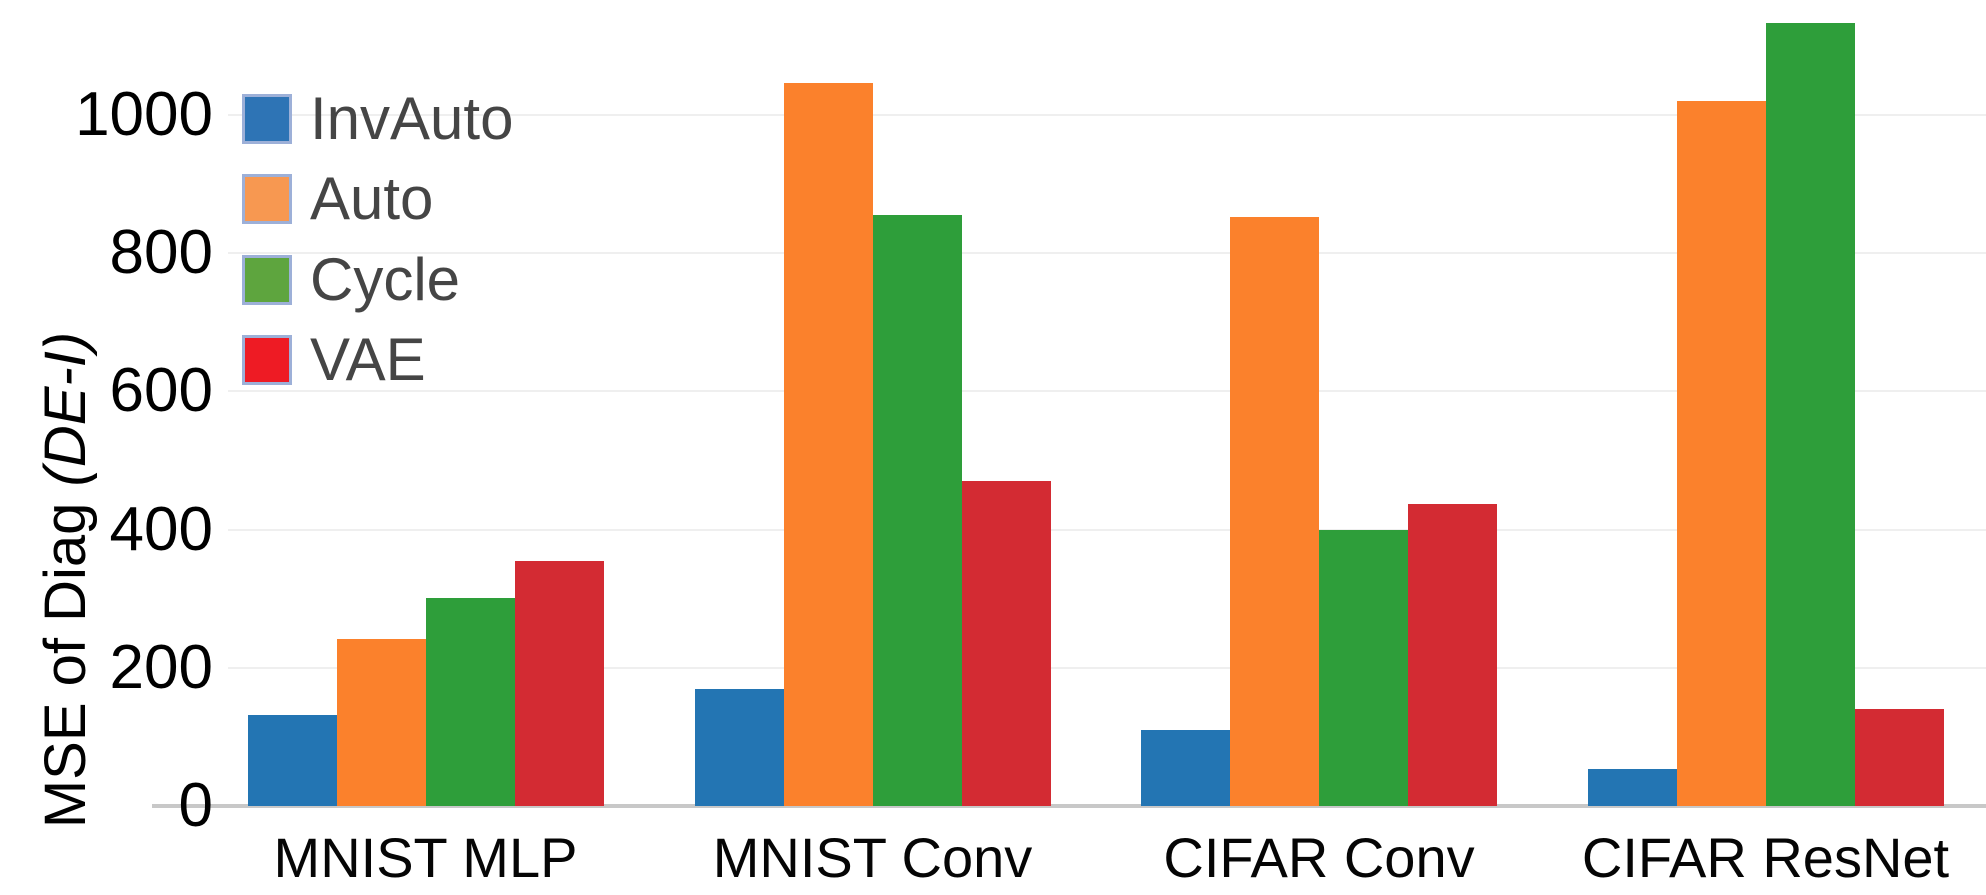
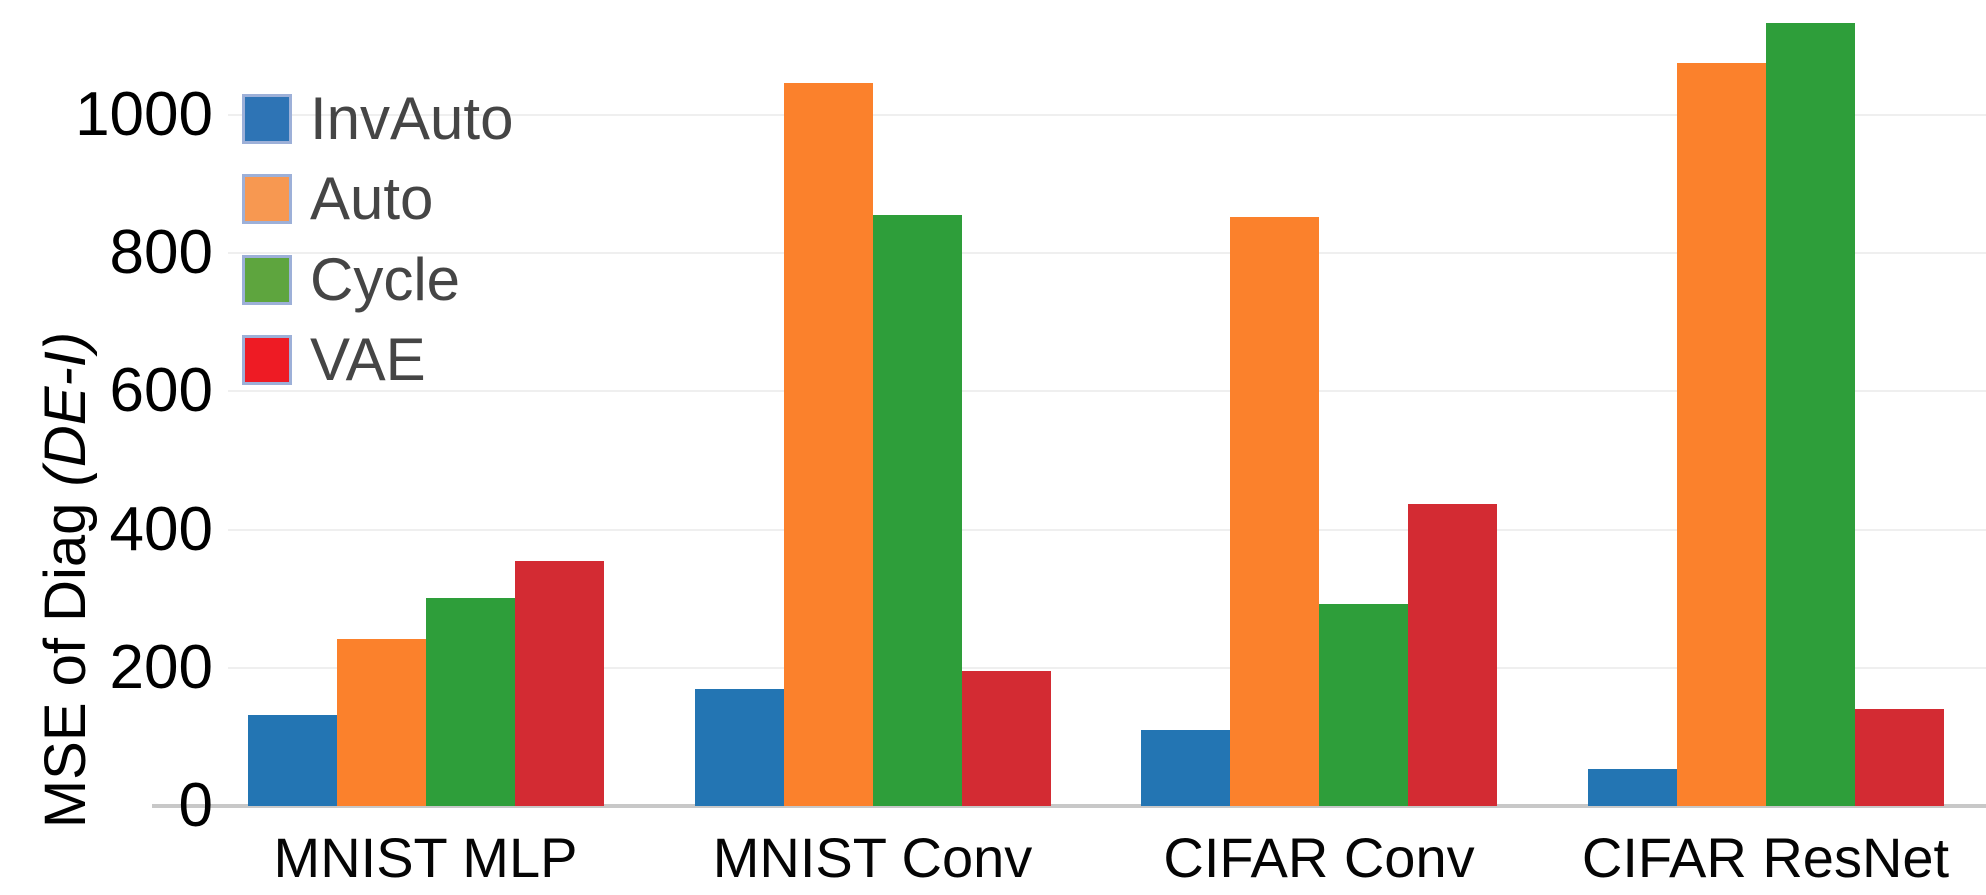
VAE/MNIST Conv: 470 -> 200
Cycle/CIFAR Conv: 400 -> 290
Auto/CIFAR ResNet: 1020 -> 1080
